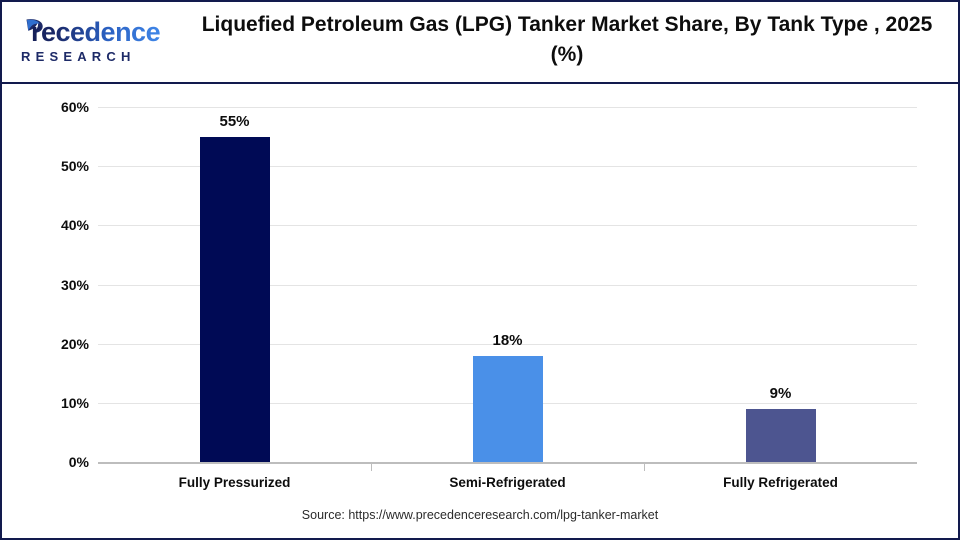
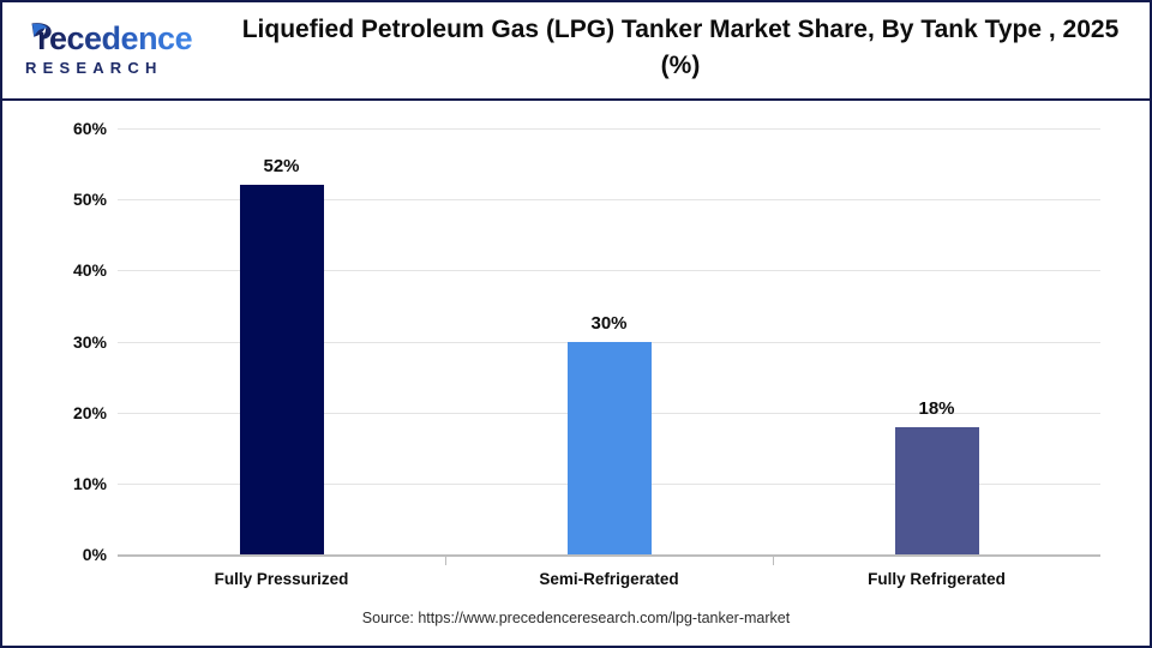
Fully Pressurized: 55% -> 52%
Semi-Refrigerated: 18% -> 30%
Fully Refrigerated: 9% -> 18%
